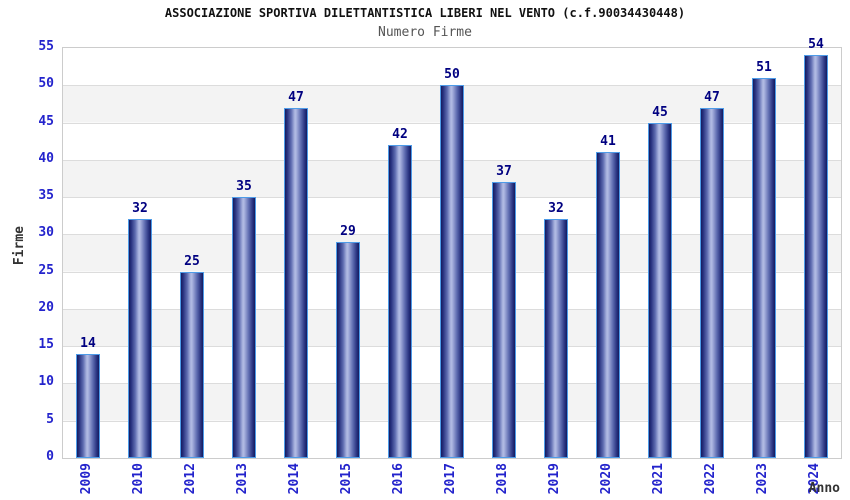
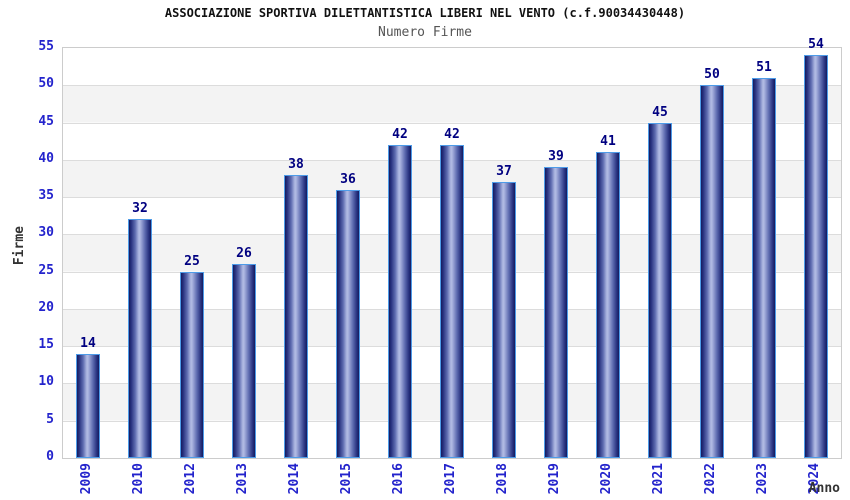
2013: 35 -> 26
2014: 47 -> 38
2015: 29 -> 36
2017: 50 -> 42
2019: 32 -> 39
2022: 47 -> 50
